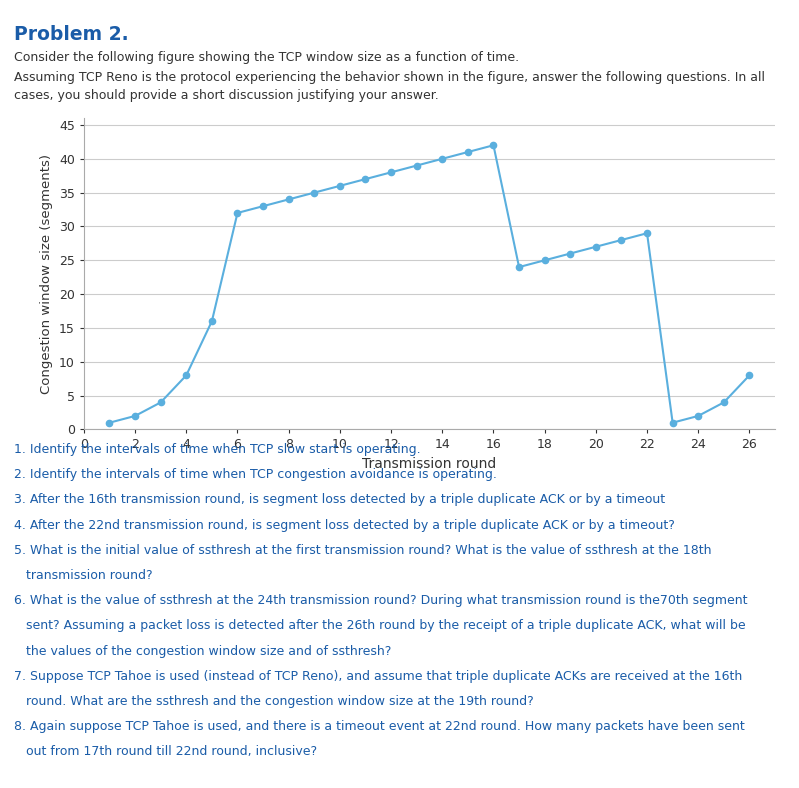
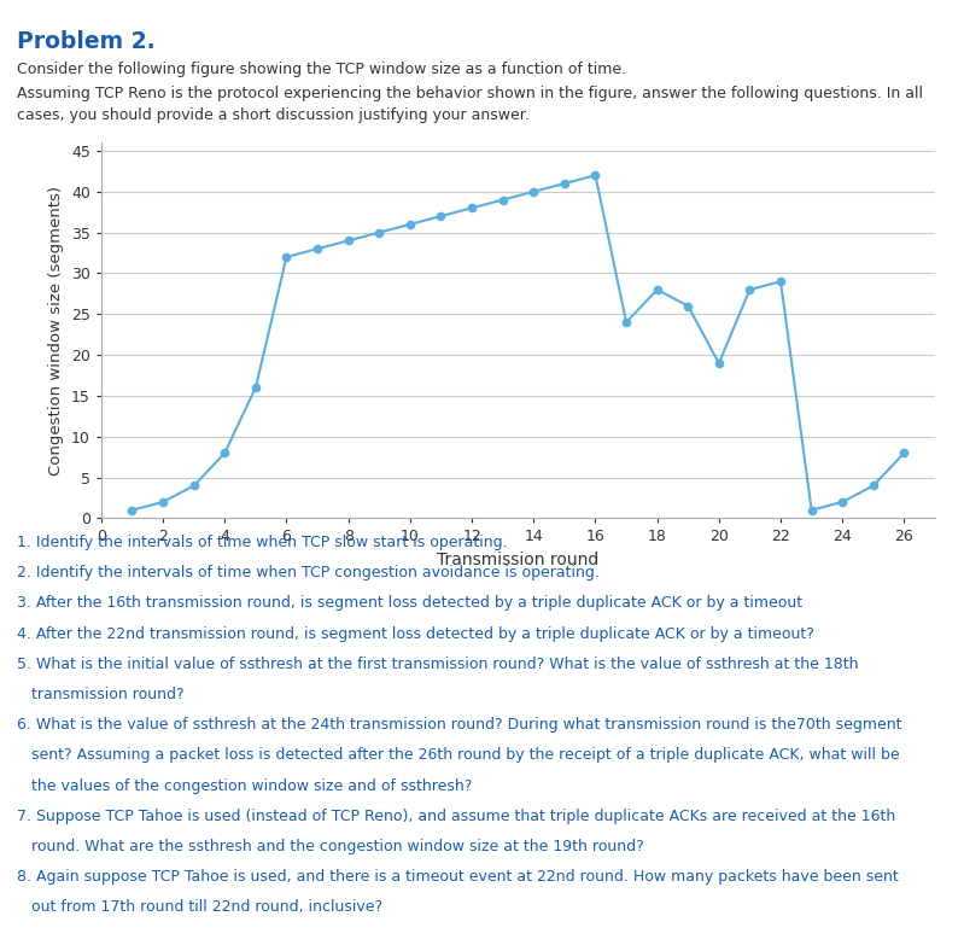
18: 25 -> 28
20: 27 -> 19
